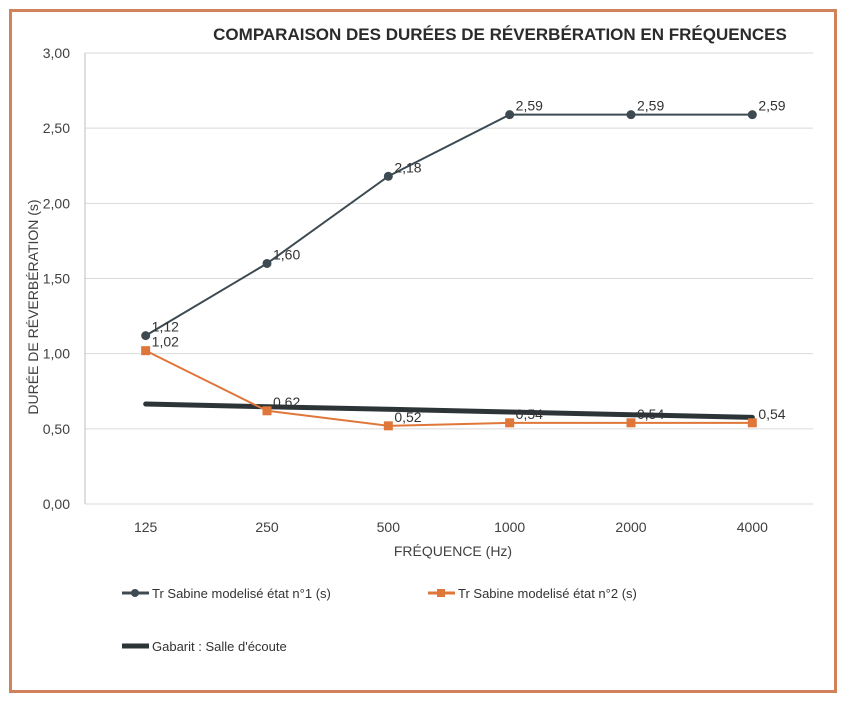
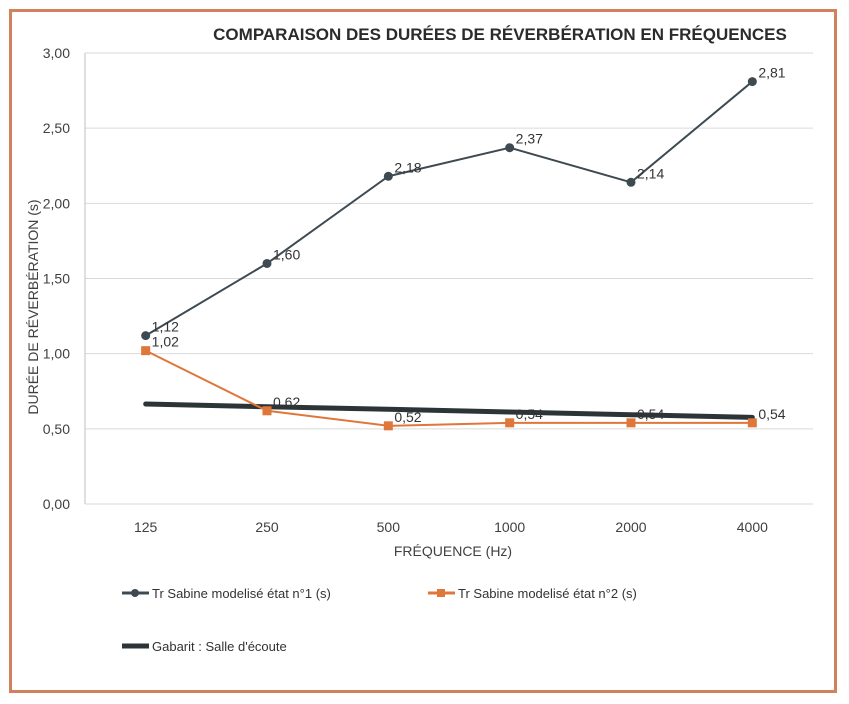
Tr Sabine modelisé état n°1 (s)/1000: 2,59 -> 2,37
Tr Sabine modelisé état n°1 (s)/2000: 2,59 -> 2,14
Tr Sabine modelisé état n°1 (s)/4000: 2,59 -> 2,81
